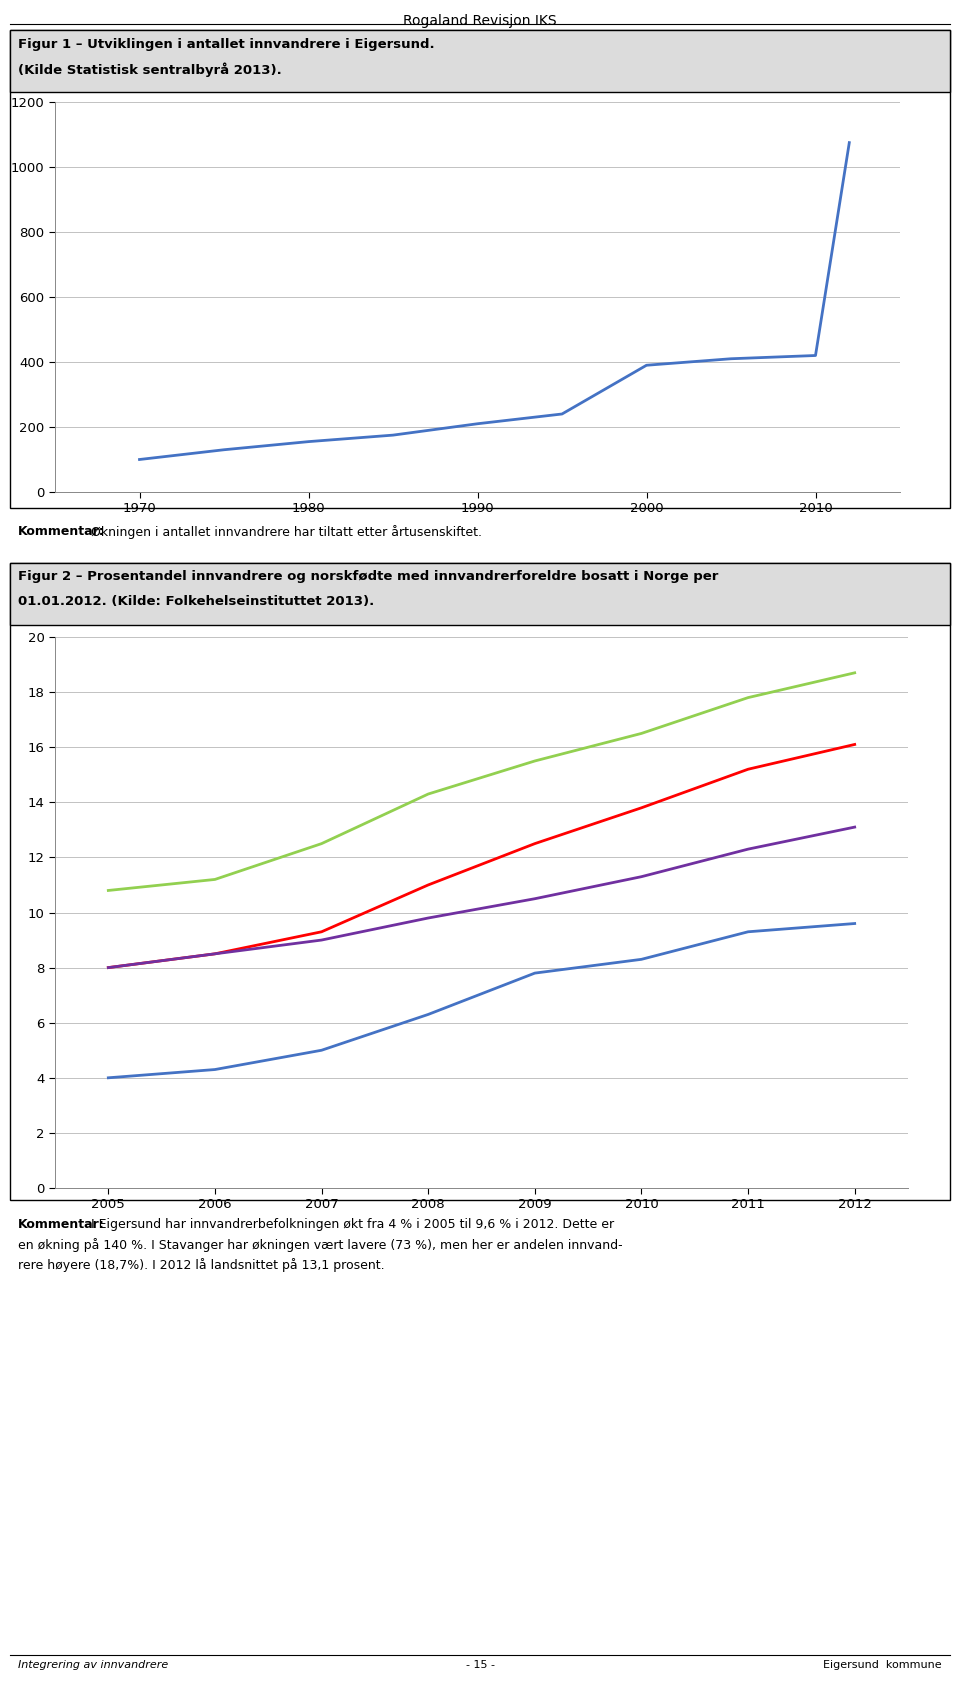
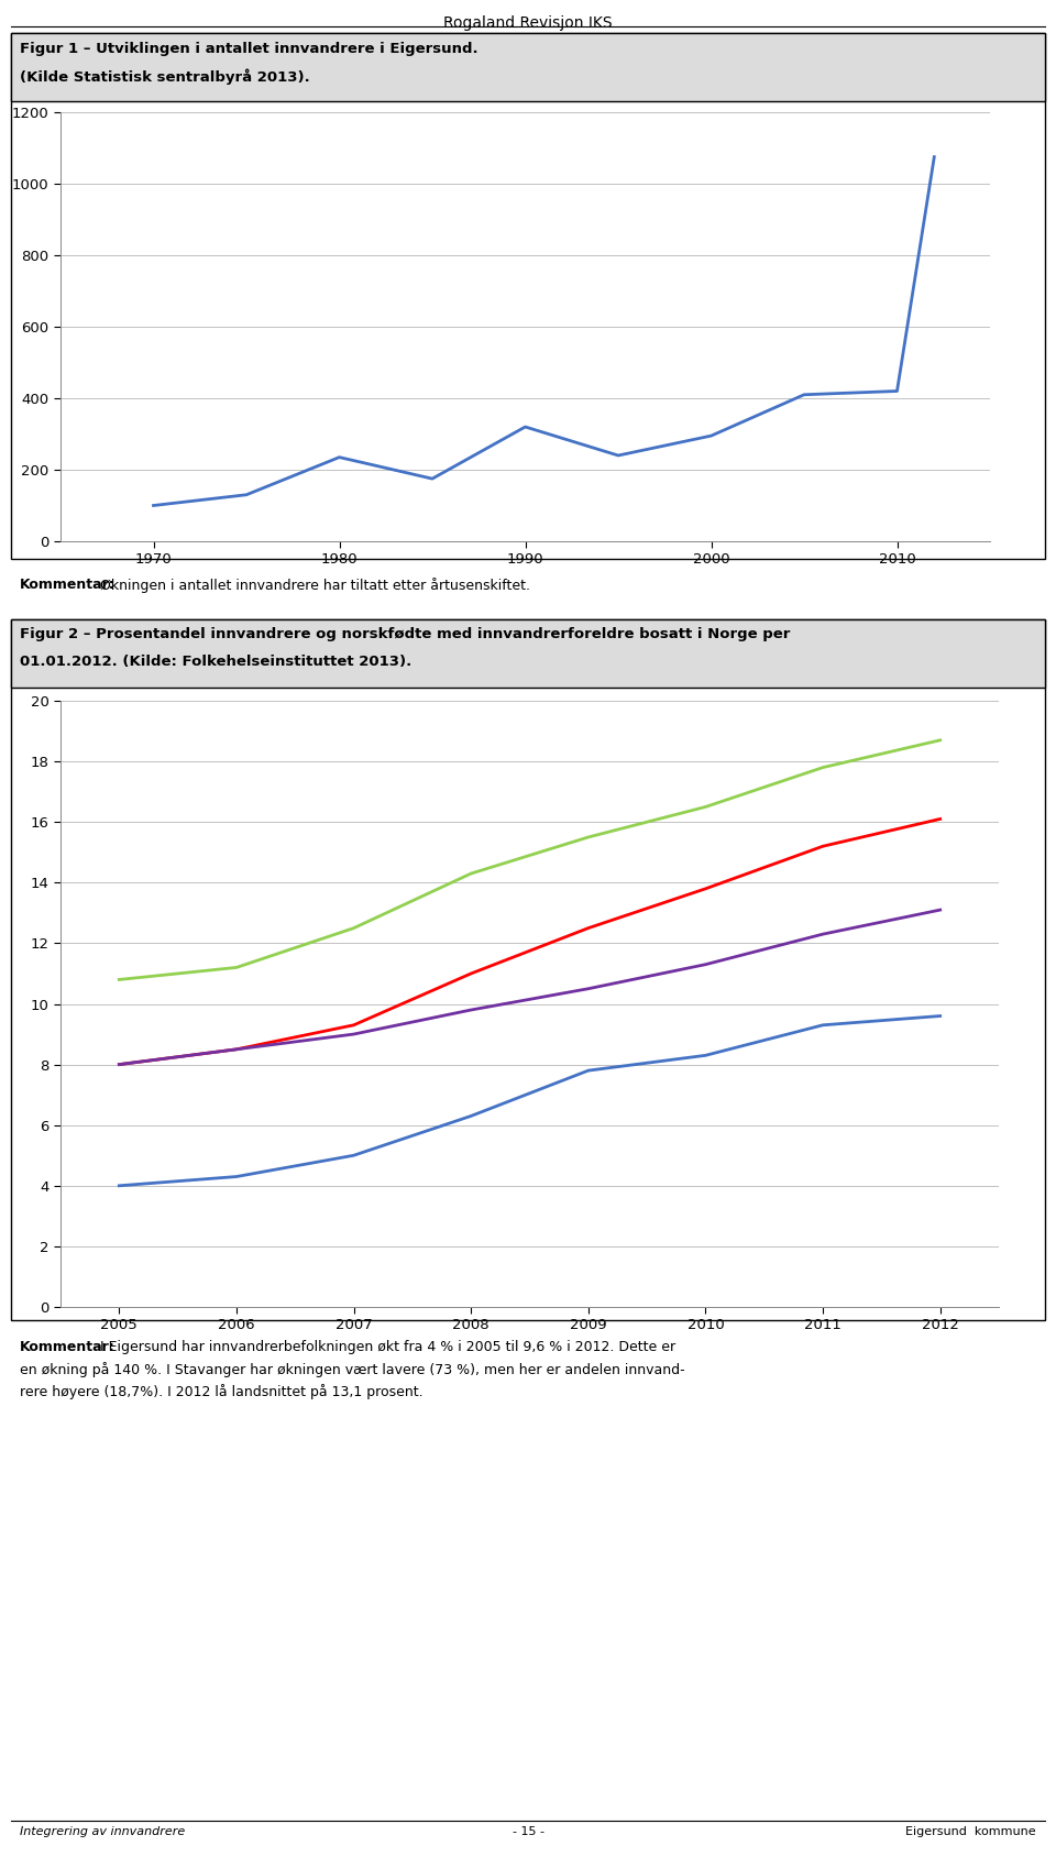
1980: 155 -> 235
1990: 210 -> 320
2000: 390 -> 295
